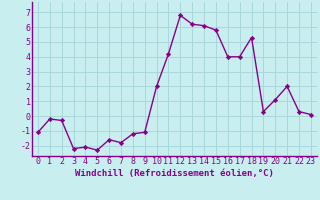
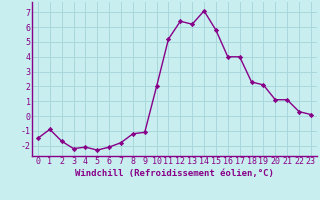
0: -1.1 -> -1.5
1: -0.2 -> -0.9
2: -0.3 -> -1.7
6: -1.6 -> -2.1
11: 4.2 -> 5.2
12: 6.8 -> 6.4
14: 6.1 -> 7.1
18: 5.3 -> 2.3
19: 0.3 -> 2.1
21: 2.0 -> 1.1
